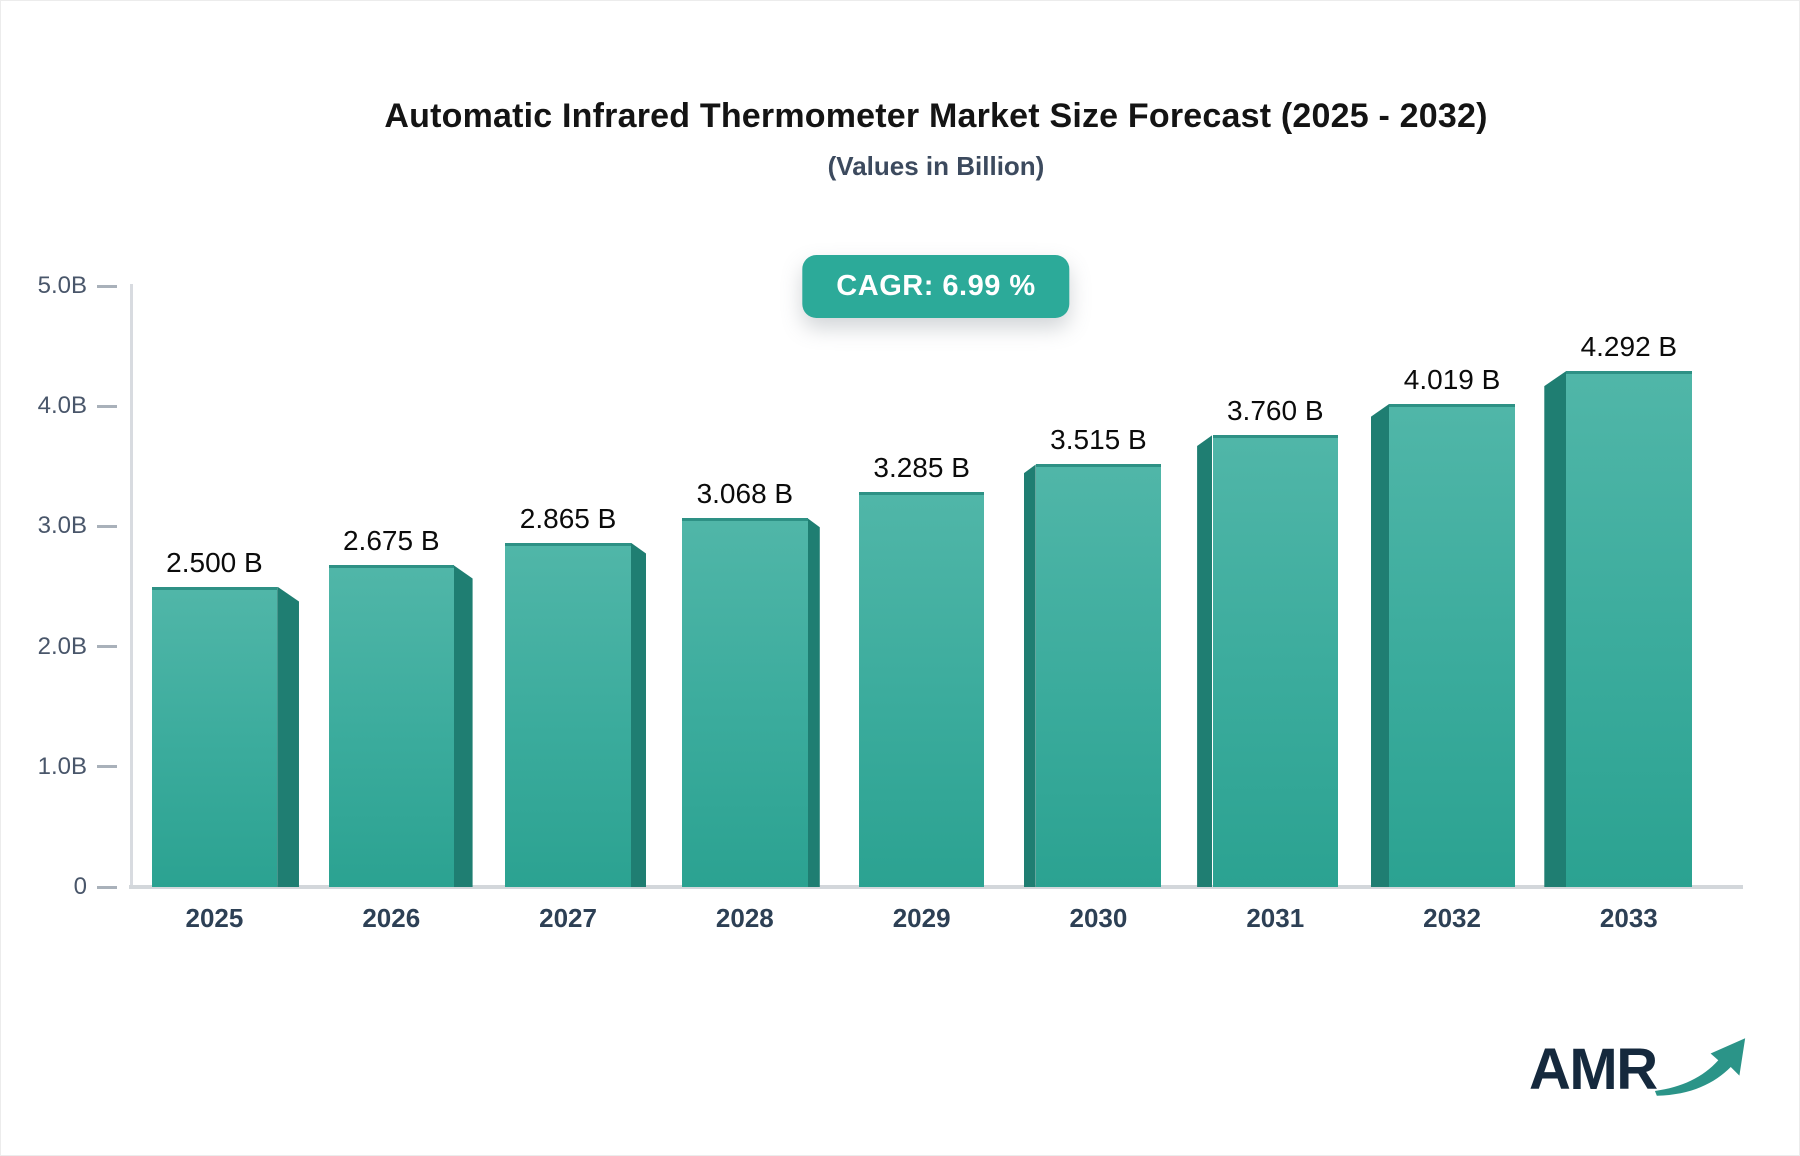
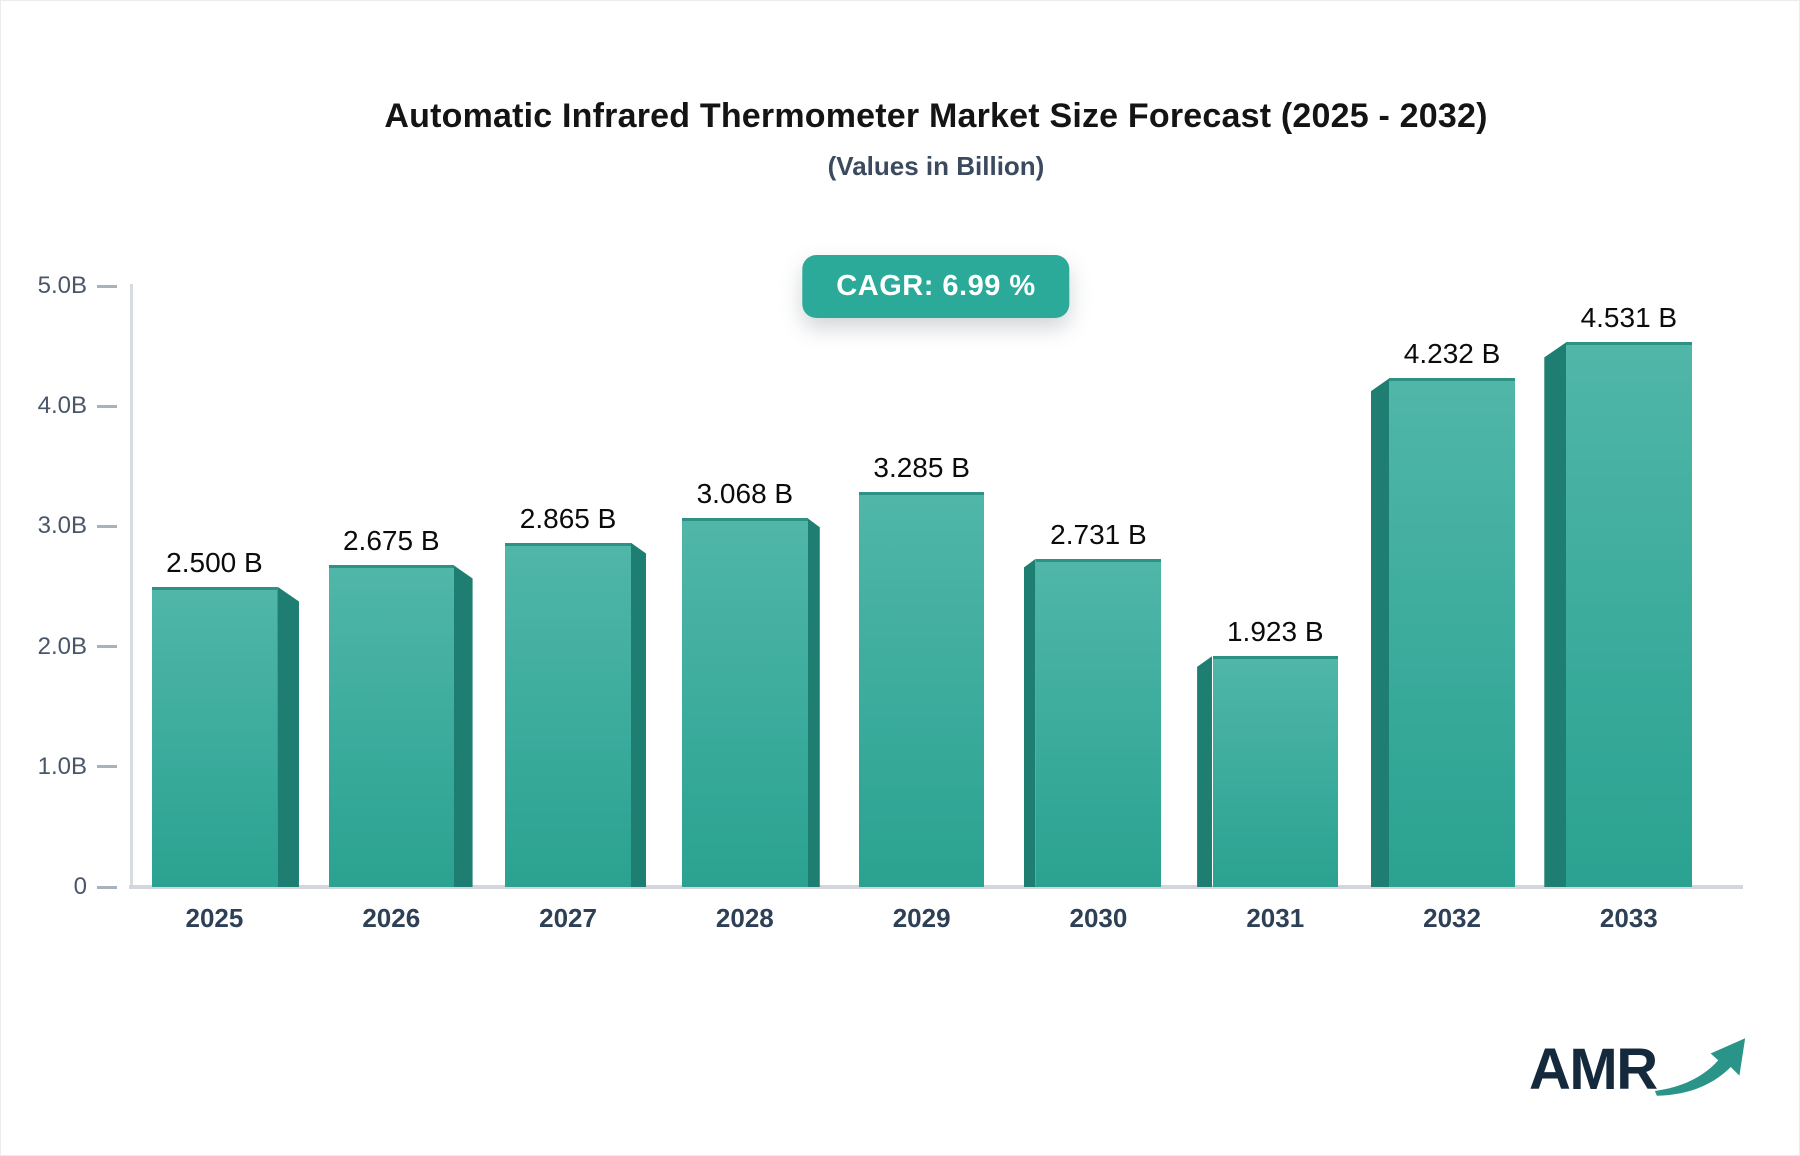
2030: 3.515 -> 2.731
2031: 3.760 -> 1.923
2032: 4.019 -> 4.232
2033: 4.292 -> 4.531
